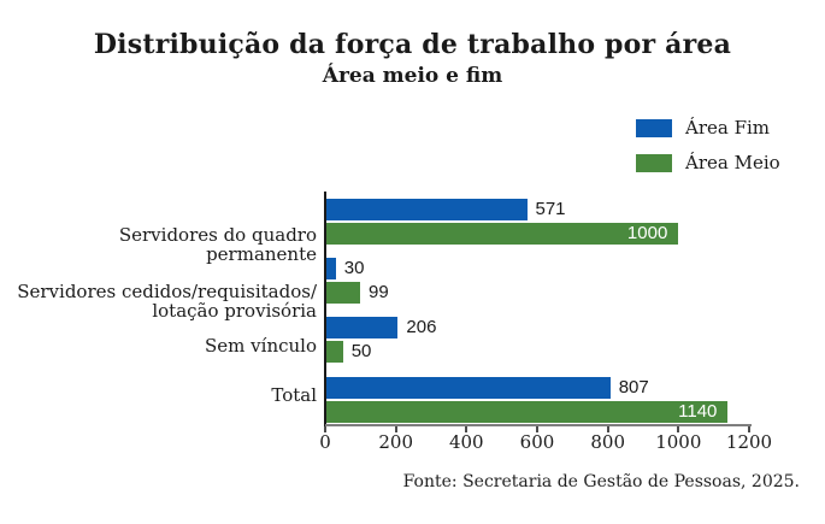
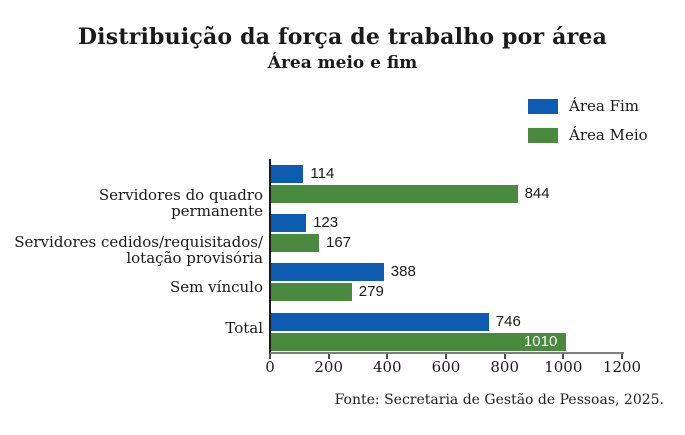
Área Fim/Servidores do quadro permanente: 571 -> 114
Área Meio/Servidores do quadro permanente: 1000 -> 844
Área Fim/Servidores cedidos/requisitados/lotação provisória: 30 -> 123
Área Meio/Servidores cedidos/requisitados/lotação provisória: 99 -> 167
Área Fim/Sem vínculo: 206 -> 388
Área Meio/Sem vínculo: 50 -> 279
Área Fim/Total: 807 -> 746
Área Meio/Total: 1140 -> 1010
